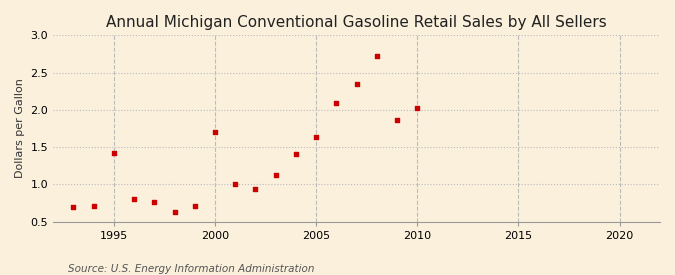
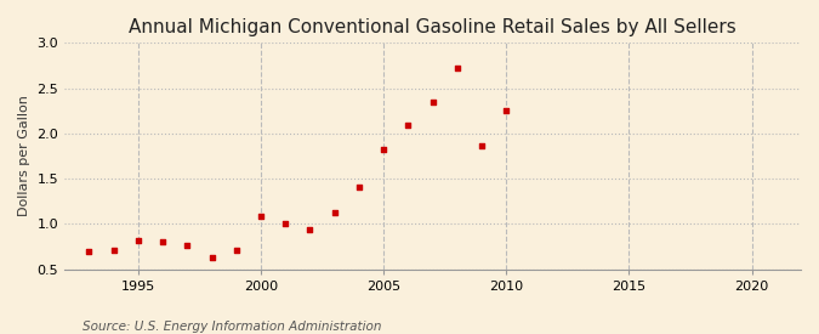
1995: 1.42 -> 0.82
2000: 1.70 -> 1.09
2005: 1.64 -> 1.82
2010: 2.02 -> 2.26
